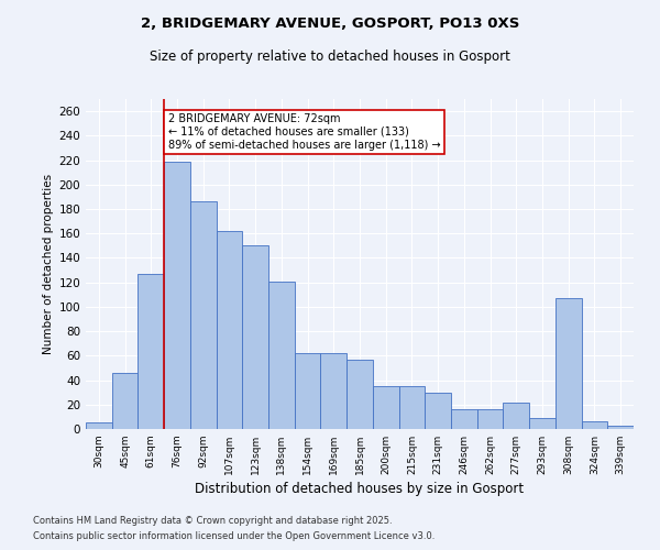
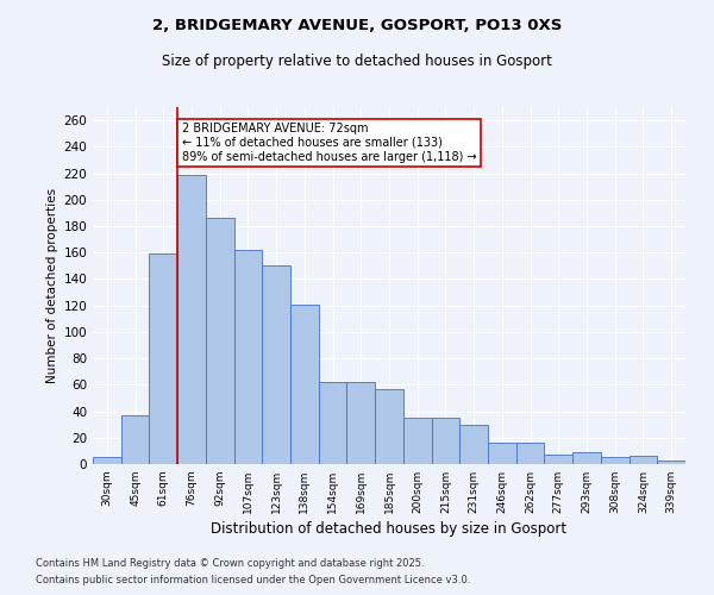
45sqm: 46 -> 37
61sqm: 127 -> 159
277sqm: 22 -> 7
308sqm: 107 -> 5
